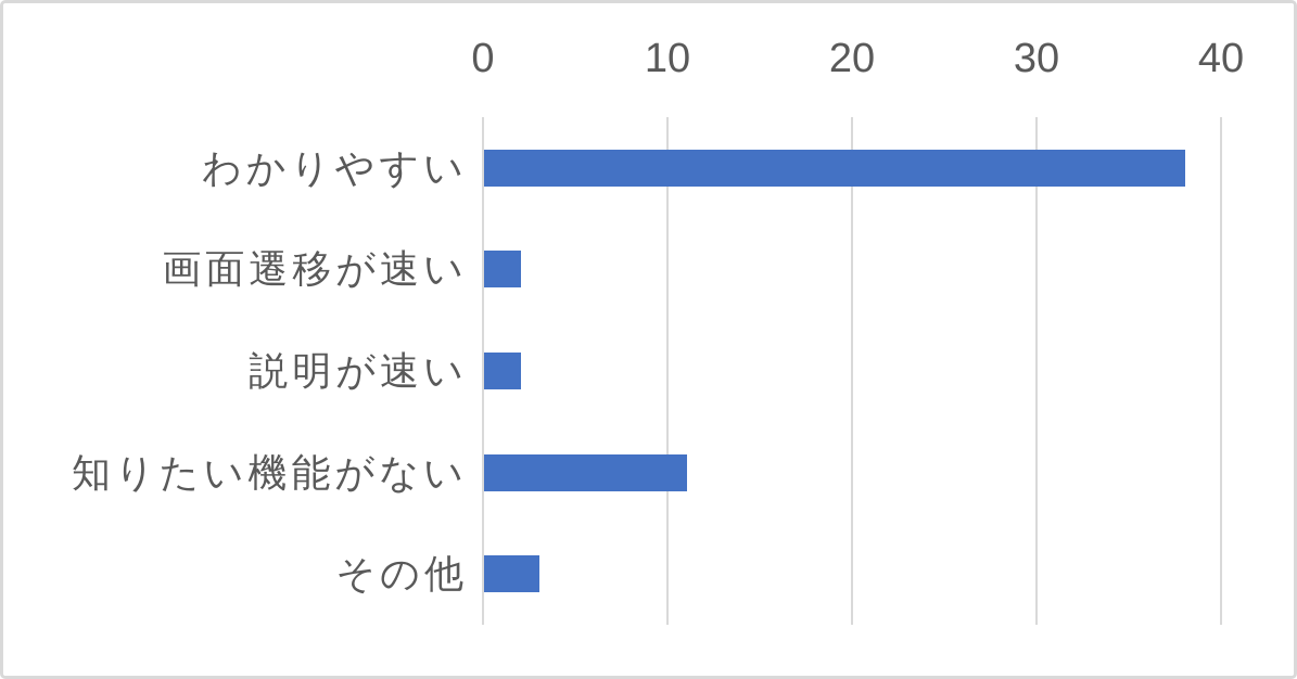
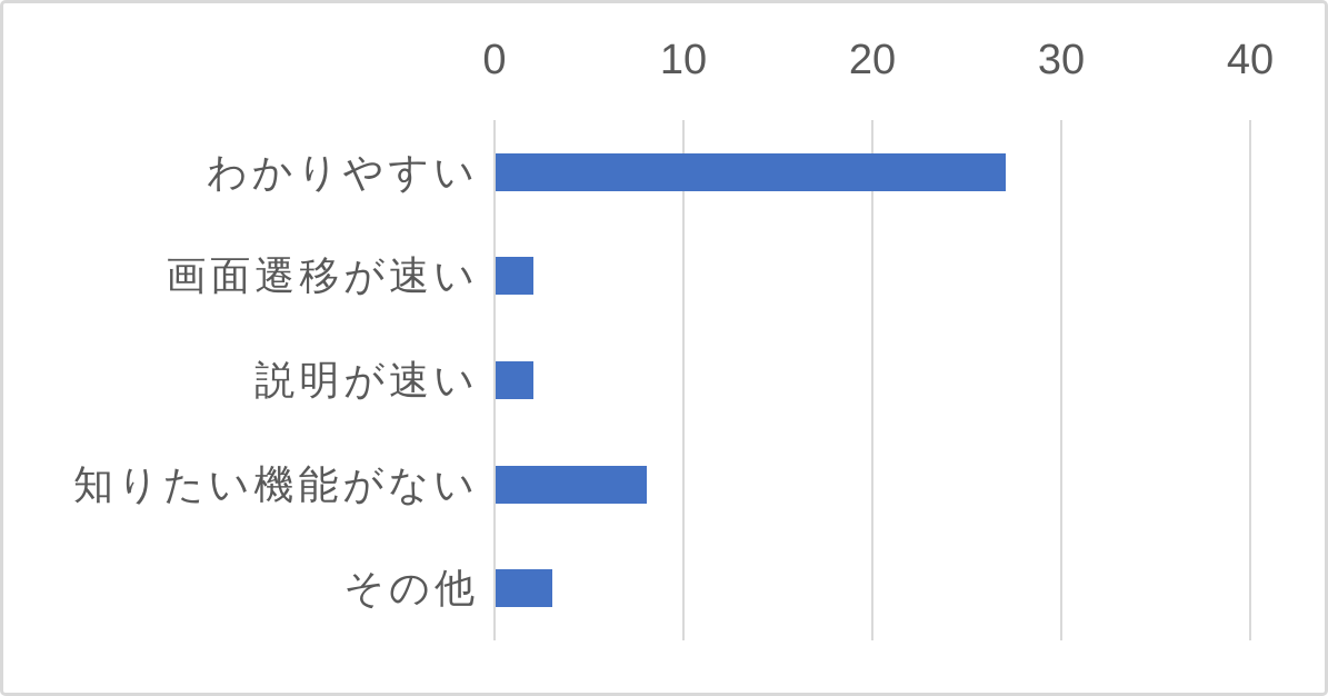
わかりやすい: 38 -> 27
知りたい機能がない: 11 -> 8
